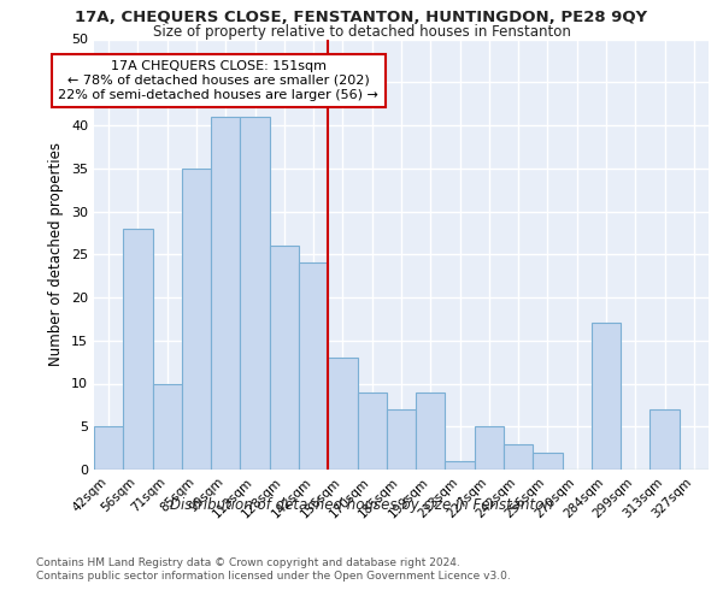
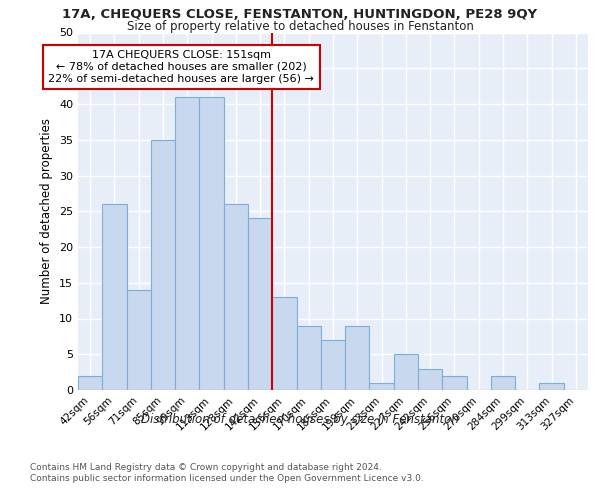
42sqm: 5 -> 2
56sqm: 28 -> 26
71sqm: 10 -> 14
284sqm: 17 -> 2
313sqm: 7 -> 1
